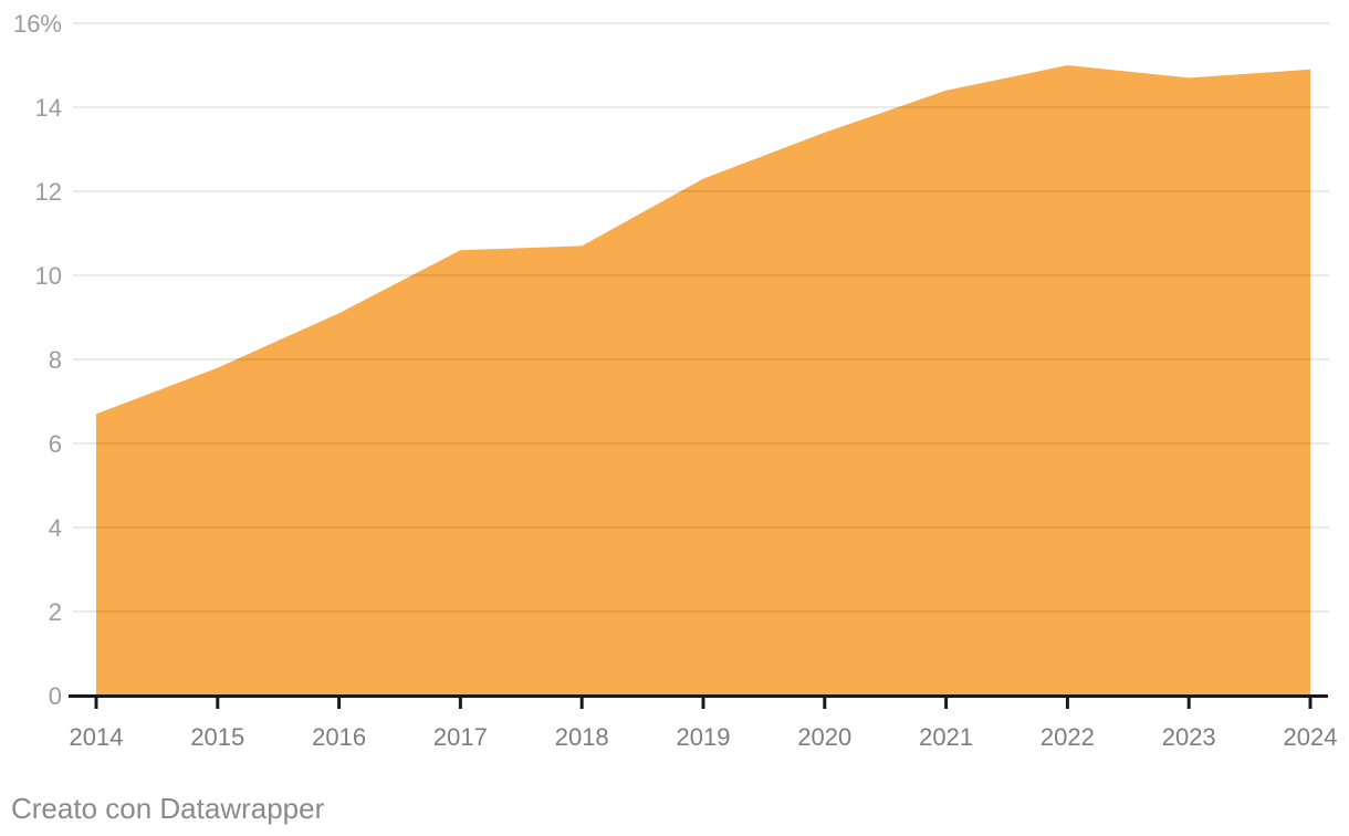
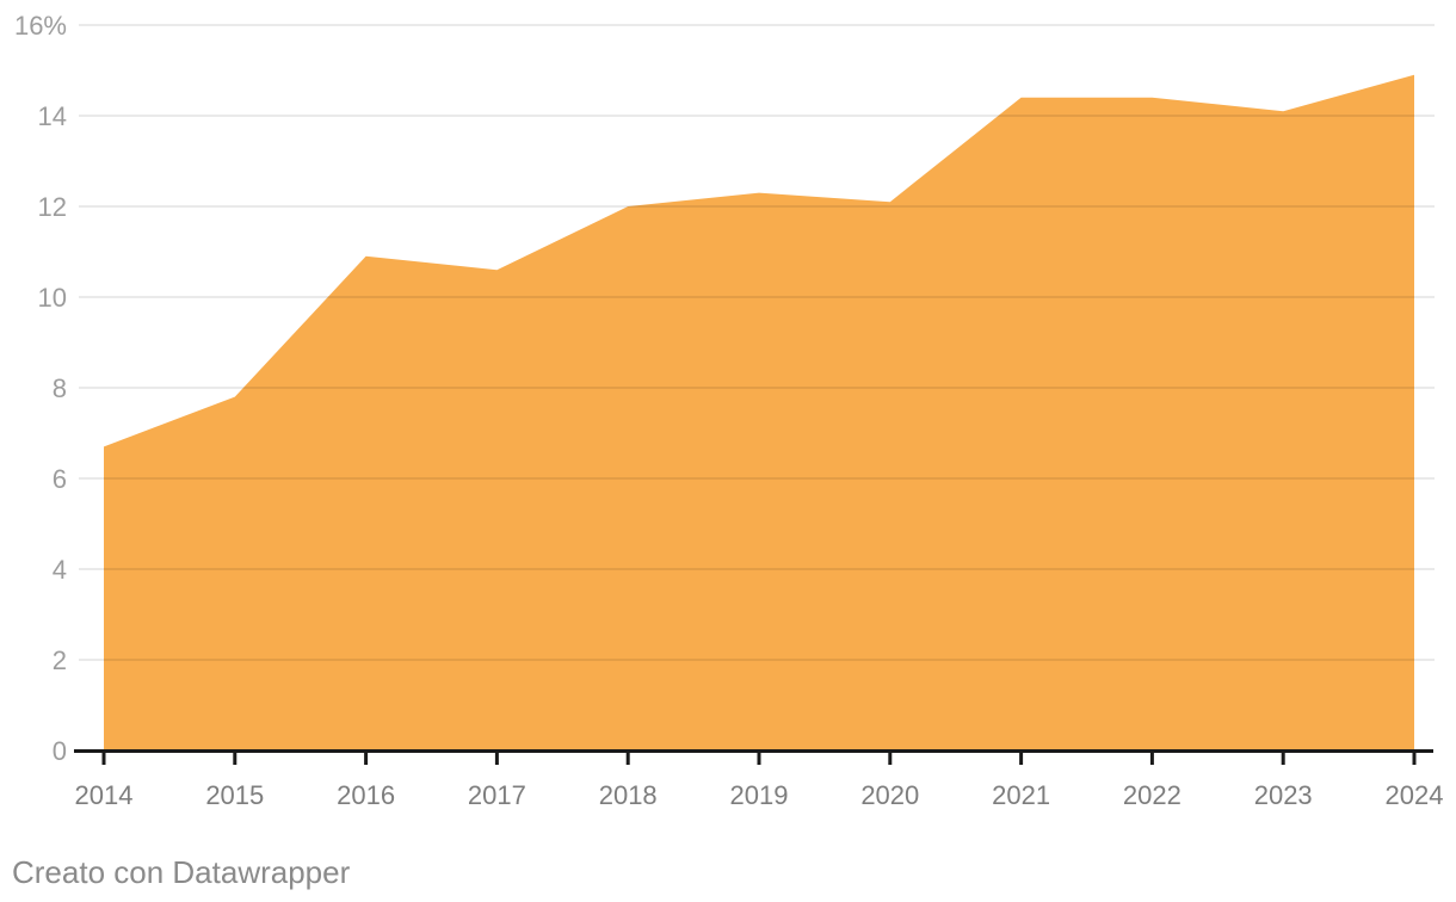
2016: 9.1% -> 10.9%
2018: 10.7% -> 12.0%
2020: 13.4% -> 12.1%
2022: 15.0% -> 14.4%
2023: 14.7% -> 14.1%
